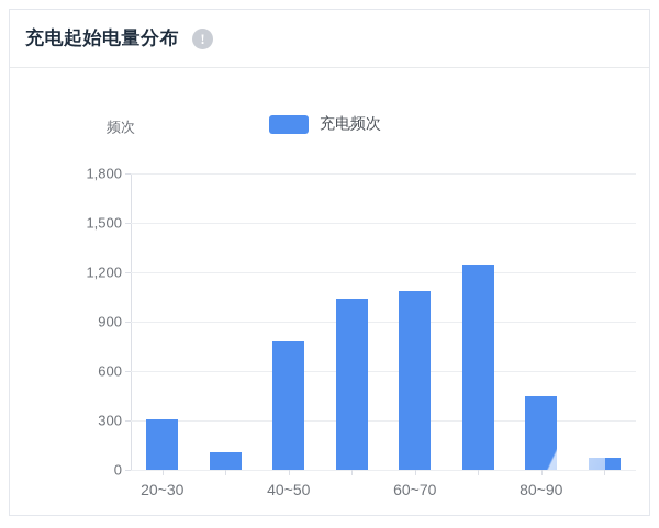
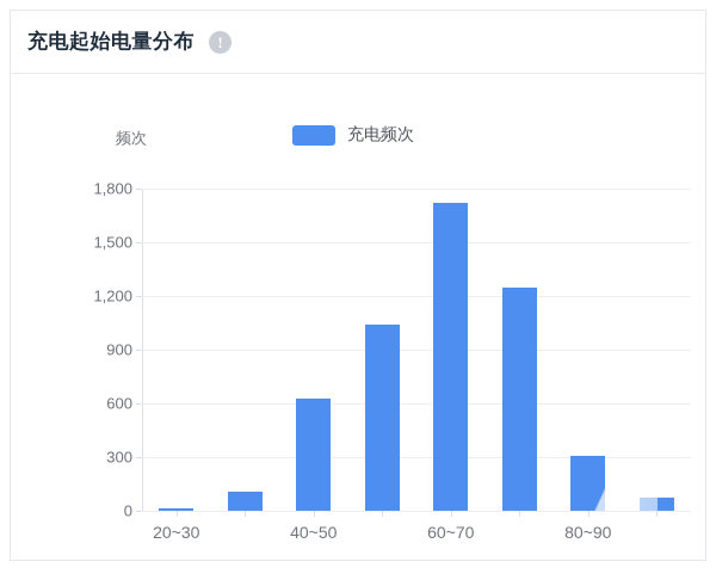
20~30: 310 -> 20
40~50: 780 -> 630
60~70: 1090 -> 1720
80~90: 450 -> 300
